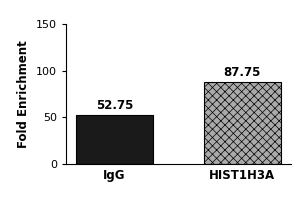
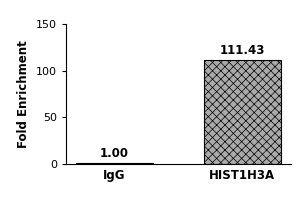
IgG: 52.75 -> 1.00
HIST1H3A: 87.75 -> 111.43
